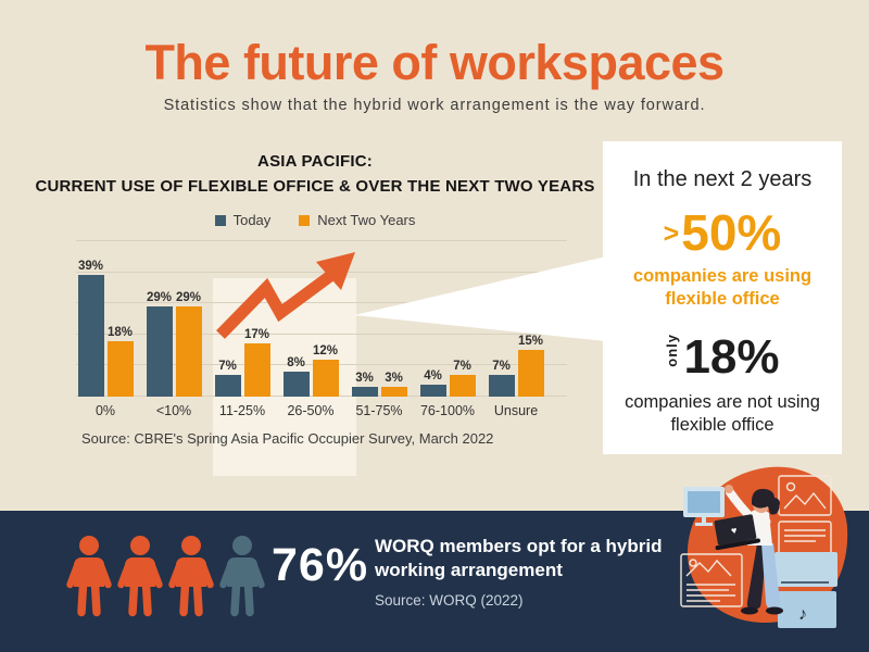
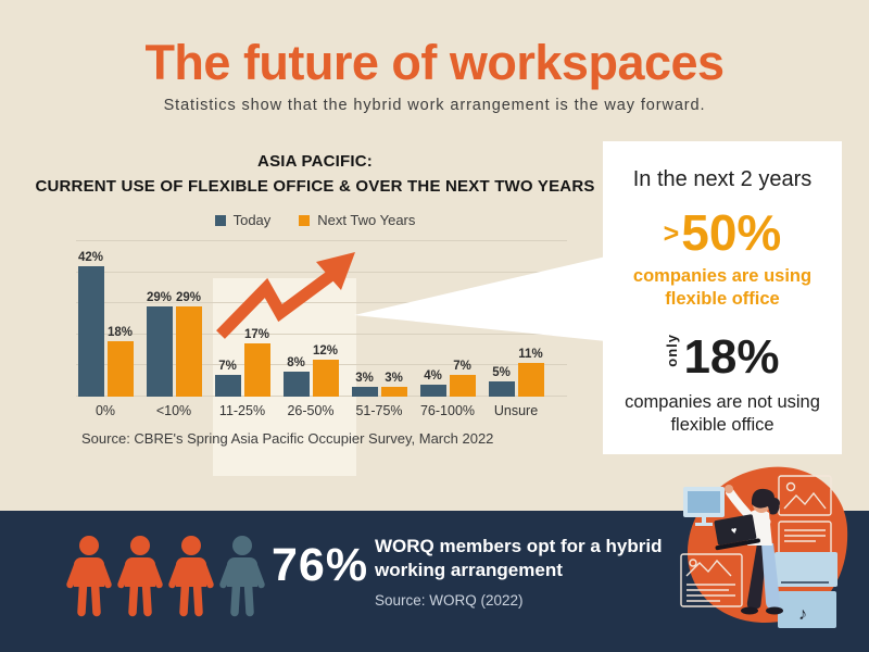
Today/0%: 39% -> 42%
Today/Unsure: 7% -> 5%
Next Two Years/Unsure: 15% -> 11%
